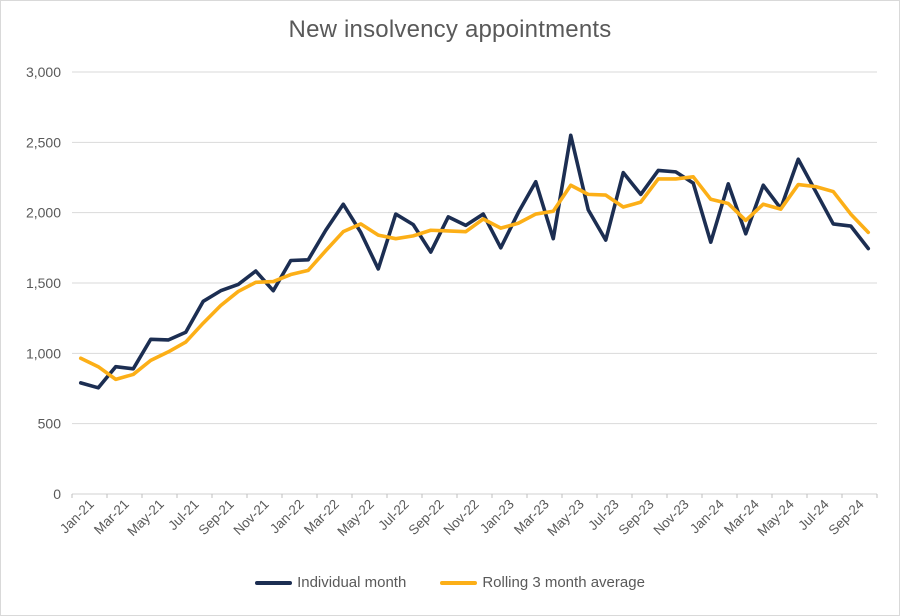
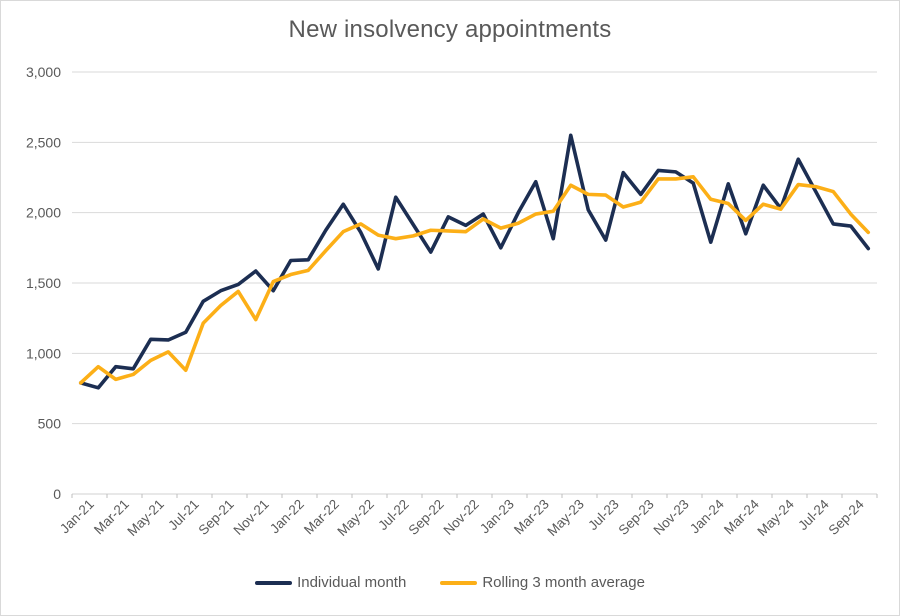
Rolling 3 month average/Jan-21: 960 -> 790
Rolling 3 month average/Jul-21: 1080 -> 880
Rolling 3 month average/Nov-21: 1500 -> 1240
Individual month/Jul-22: 1990 -> 2110
